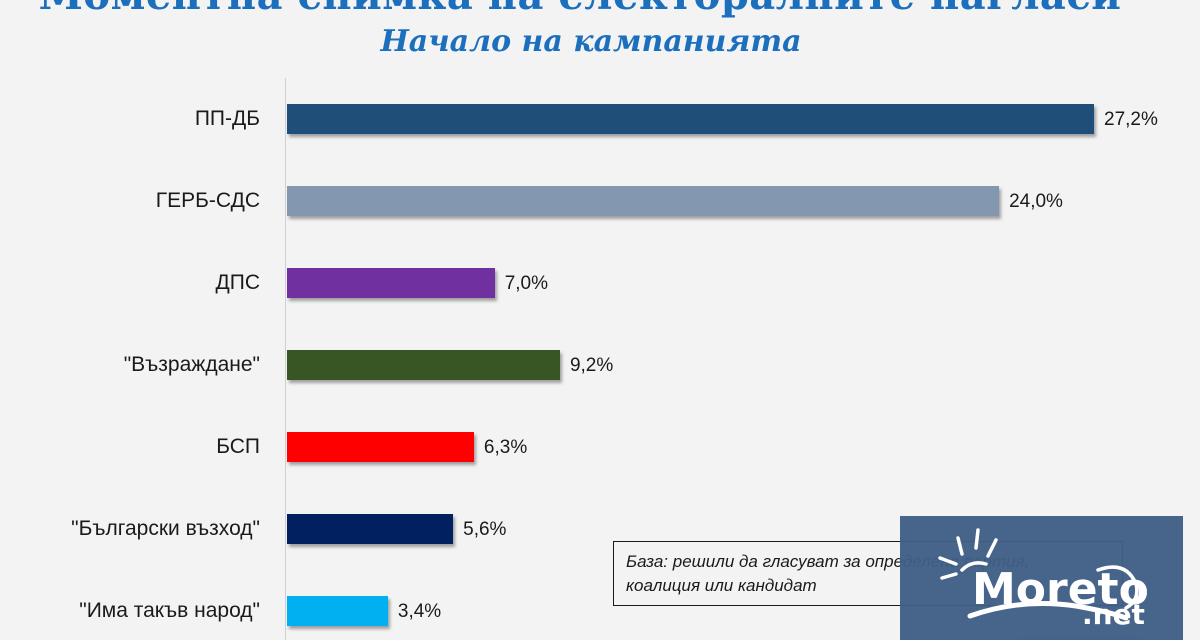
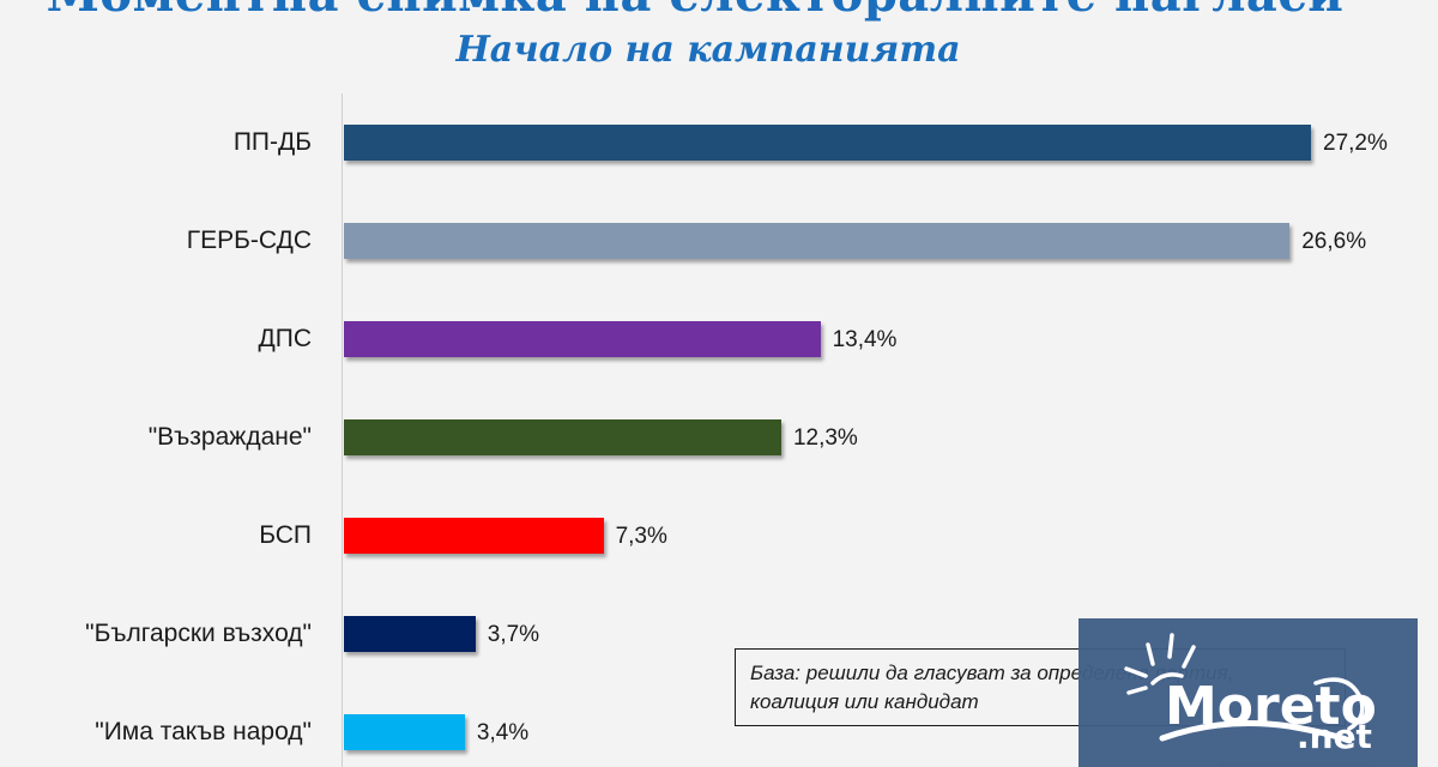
ГЕРБ-СДС: 24,0% -> 26,6%
ДПС: 7,0% -> 13,4%
"Възраждане": 9,2% -> 12,3%
БСП: 6,3% -> 7,3%
"Български възход": 5,6% -> 3,7%
